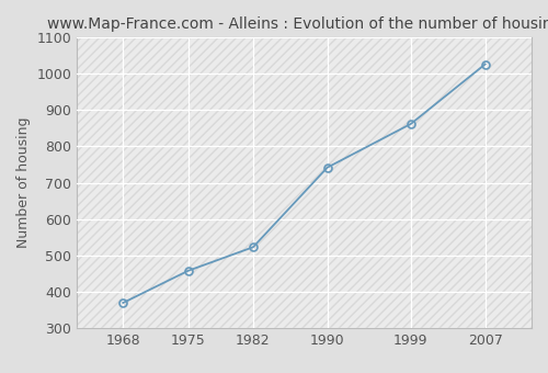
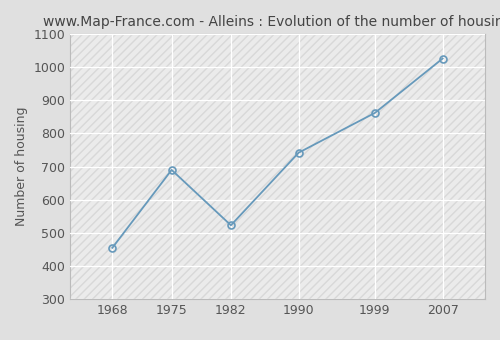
1968: 370 -> 455
1975: 458 -> 690
